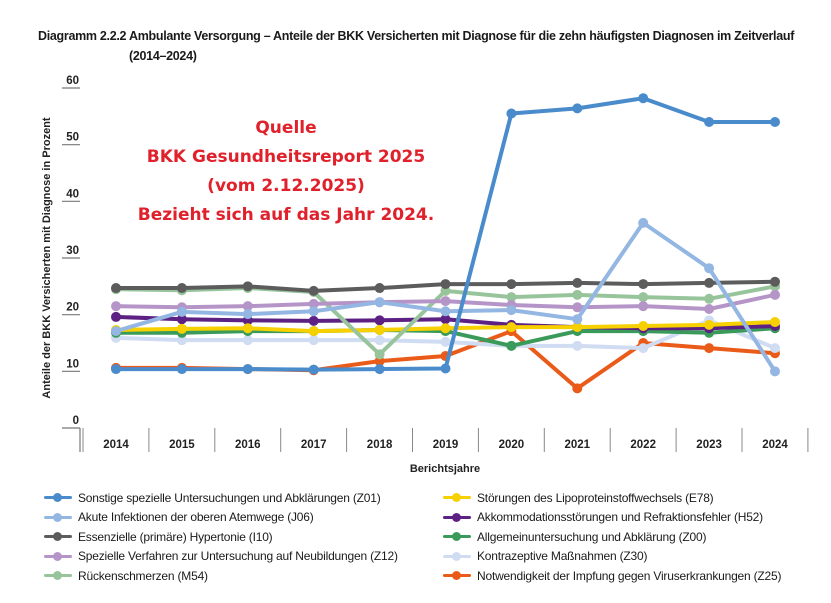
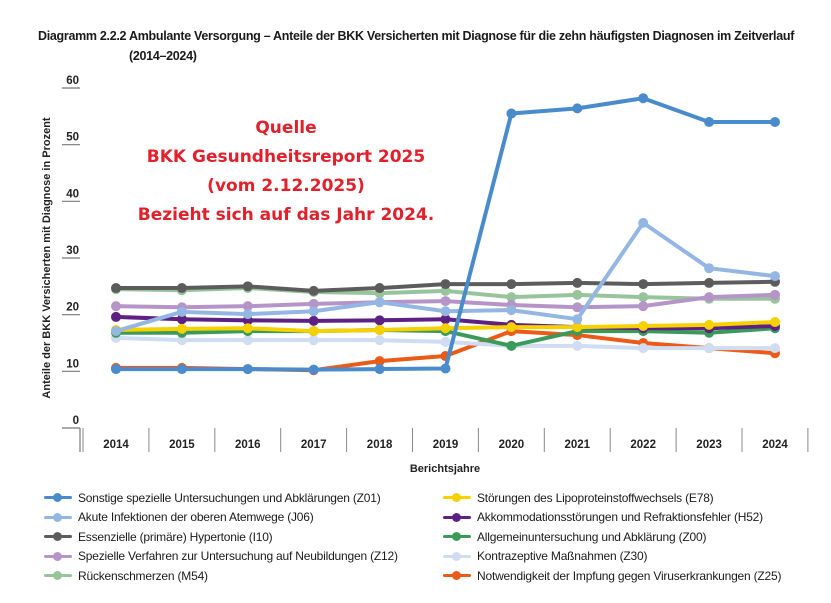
Rückenschmerzen (M54)/2018: 13 -> 24
Notwendigkeit der Impfung gegen Viruserkrankungen (Z25)/2021: 7 -> 16
Spezielle Verfahren zur Untersuchung auf Neubildungen (Z12)/2023: 21 -> 23
Kontrazeptive Maßnahmen (Z30)/2023: 19 -> 14
Akute Infektionen der oberen Atemwege (J06)/2024: 10 -> 27
Rückenschmerzen (M54)/2024: 25 -> 23
